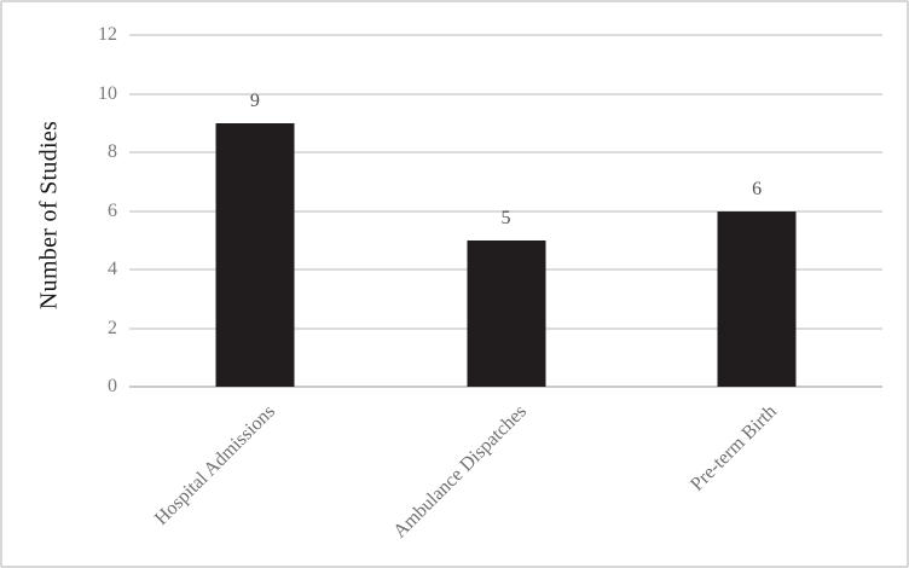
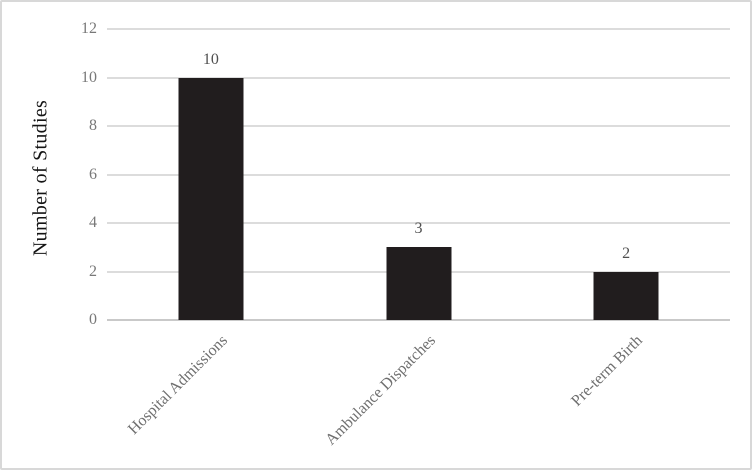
Hospital Admissions: 9 -> 10
Ambulance Dispatches: 5 -> 3
Pre-term Birth: 6 -> 2
